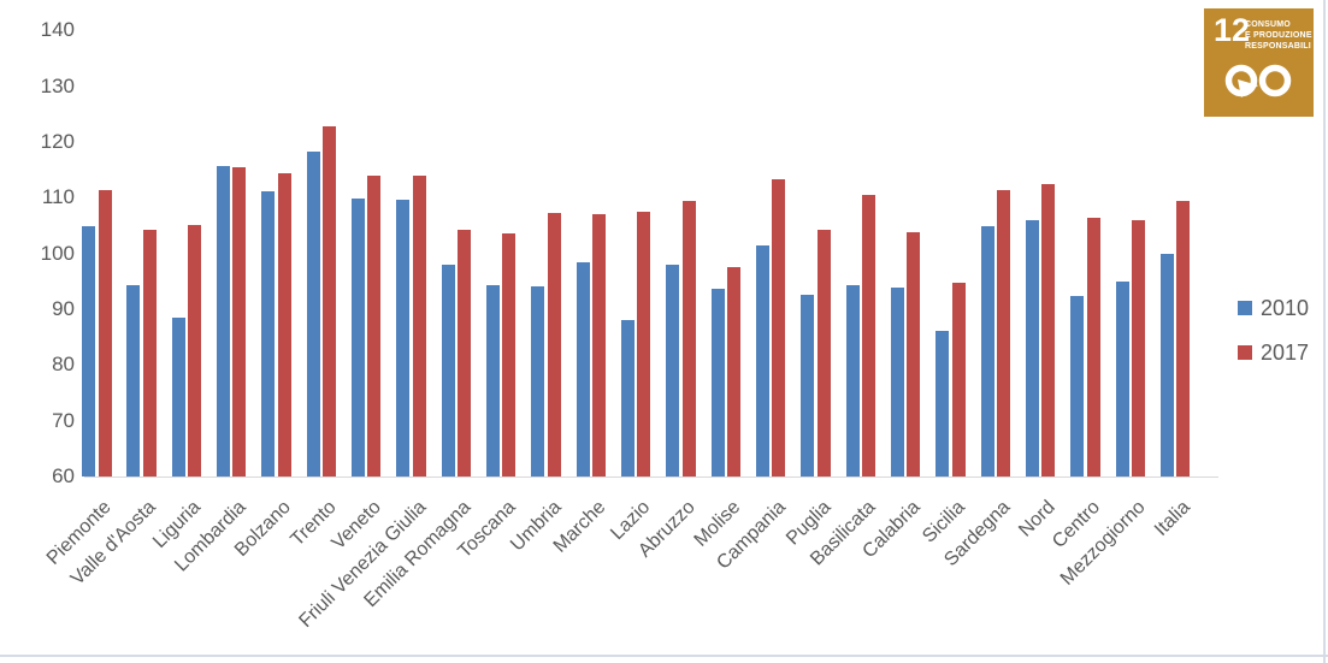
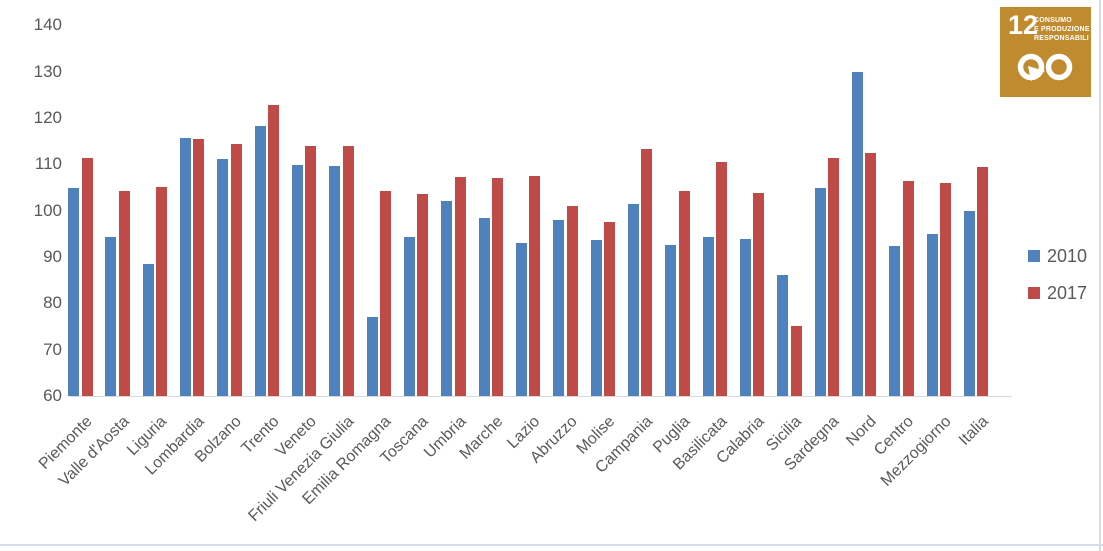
2010/Emilia Romagna: 98 -> 77
2010/Umbria: 94 -> 102
2010/Lazio: 88 -> 93
2017/Abruzzo: 109 -> 101
2017/Sicilia: 95 -> 75
2010/Nord: 106 -> 130
